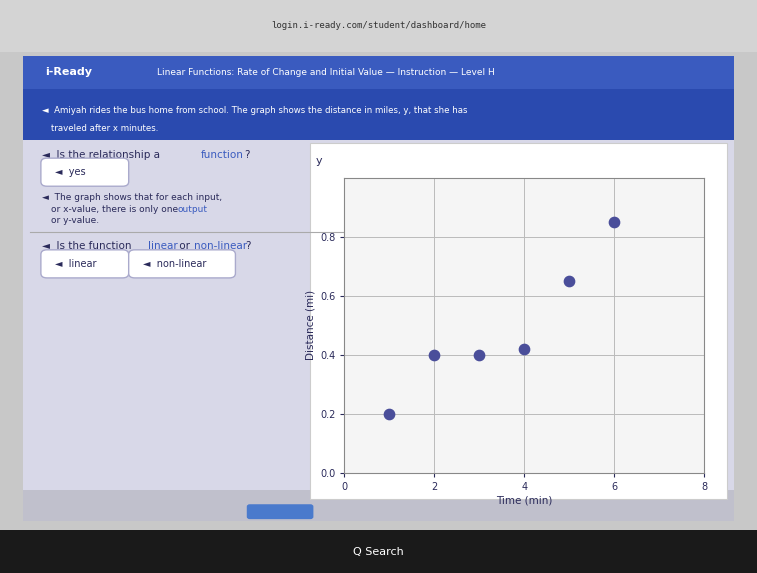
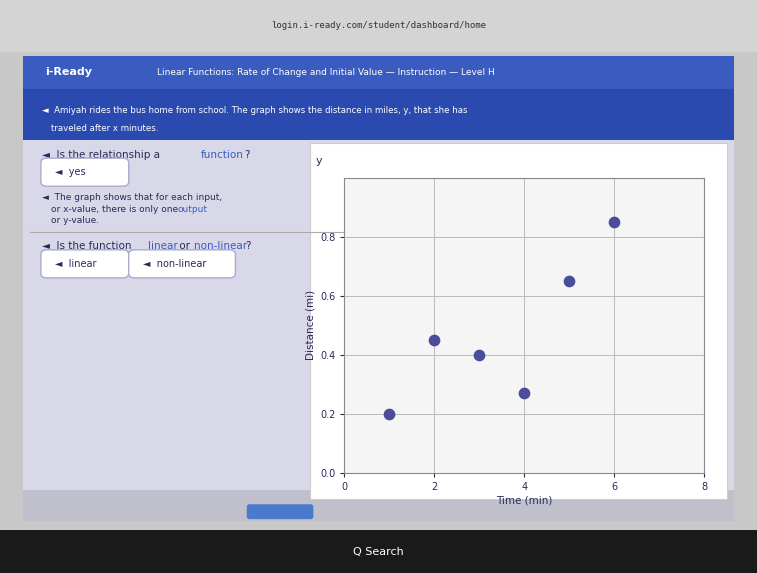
2: 0.40 -> 0.45
4: 0.42 -> 0.27
